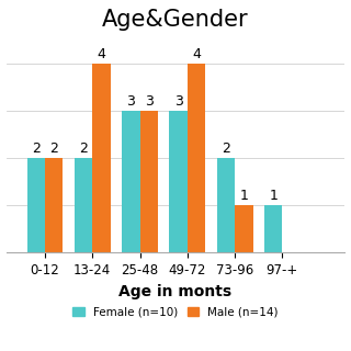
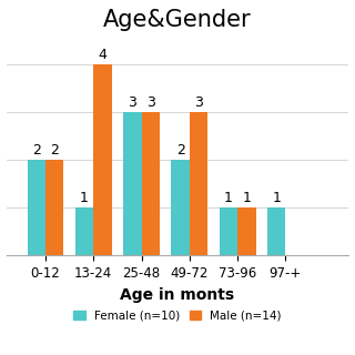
Female (n=10)/13-24: 2 -> 1
Female (n=10)/49-72: 3 -> 2
Male (n=14)/49-72: 4 -> 3
Female (n=10)/73-96: 2 -> 1
